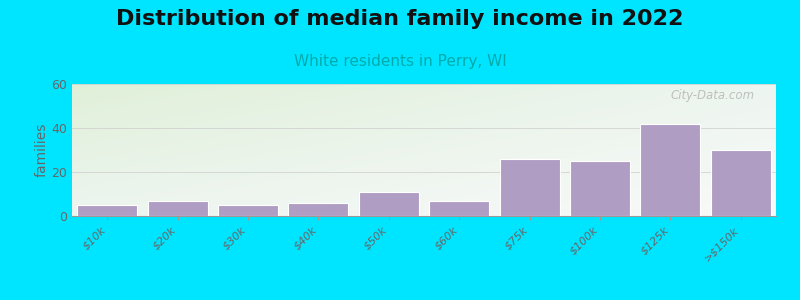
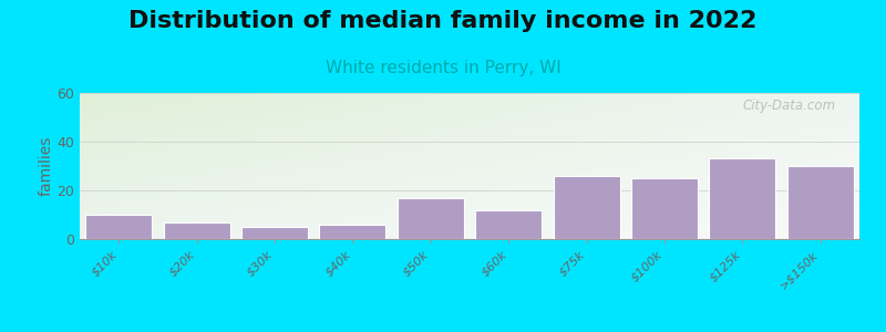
$10k: 5 -> 10
$50k: 11 -> 17
$60k: 7 -> 12
$125k: 42 -> 33
